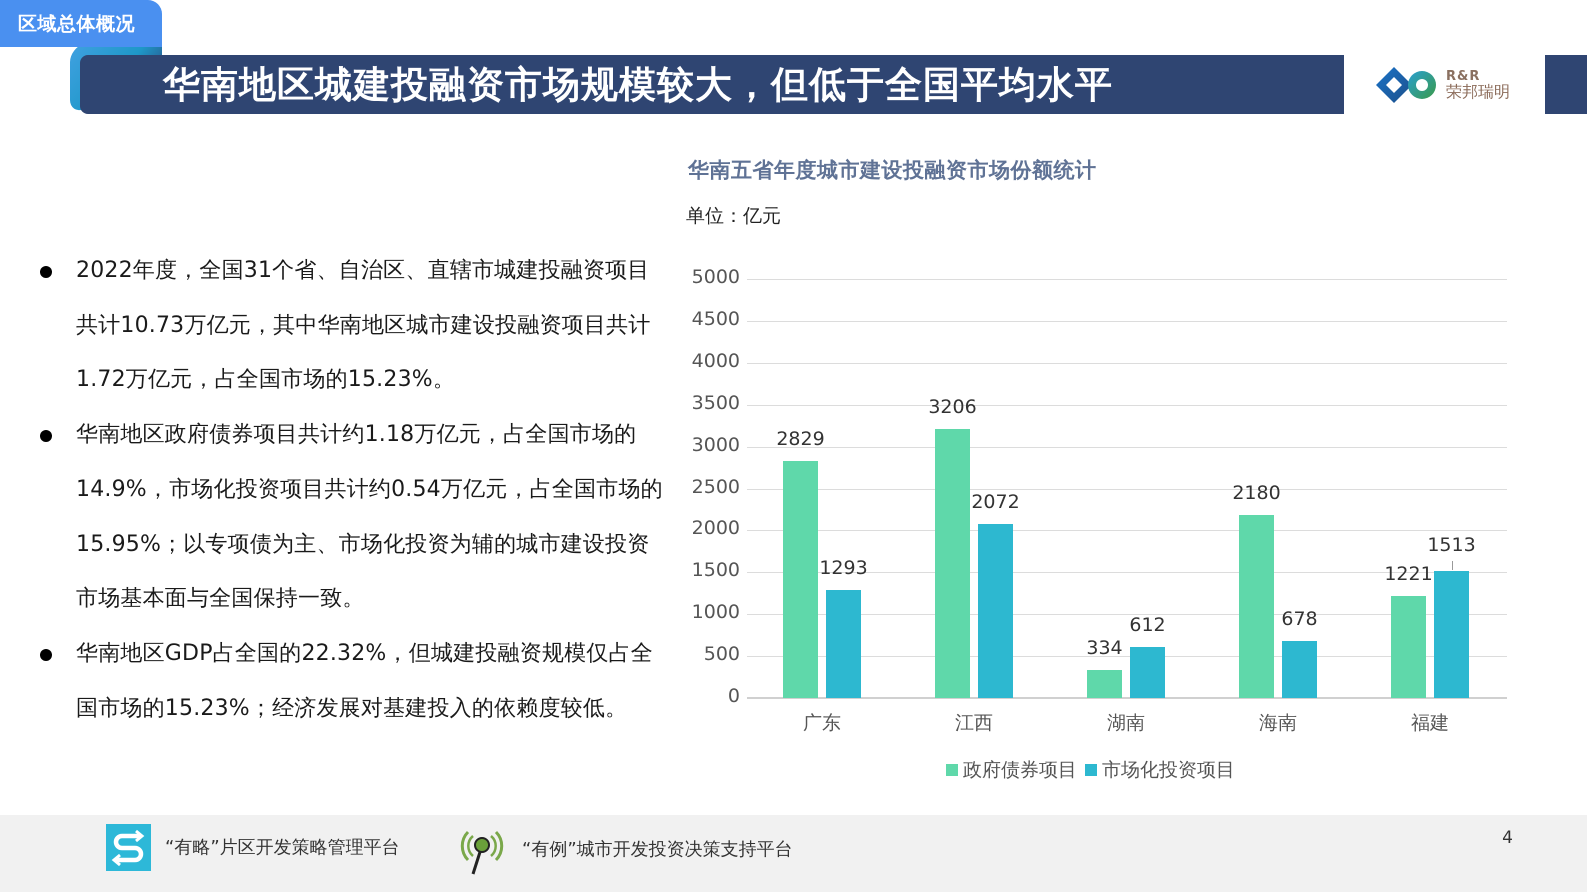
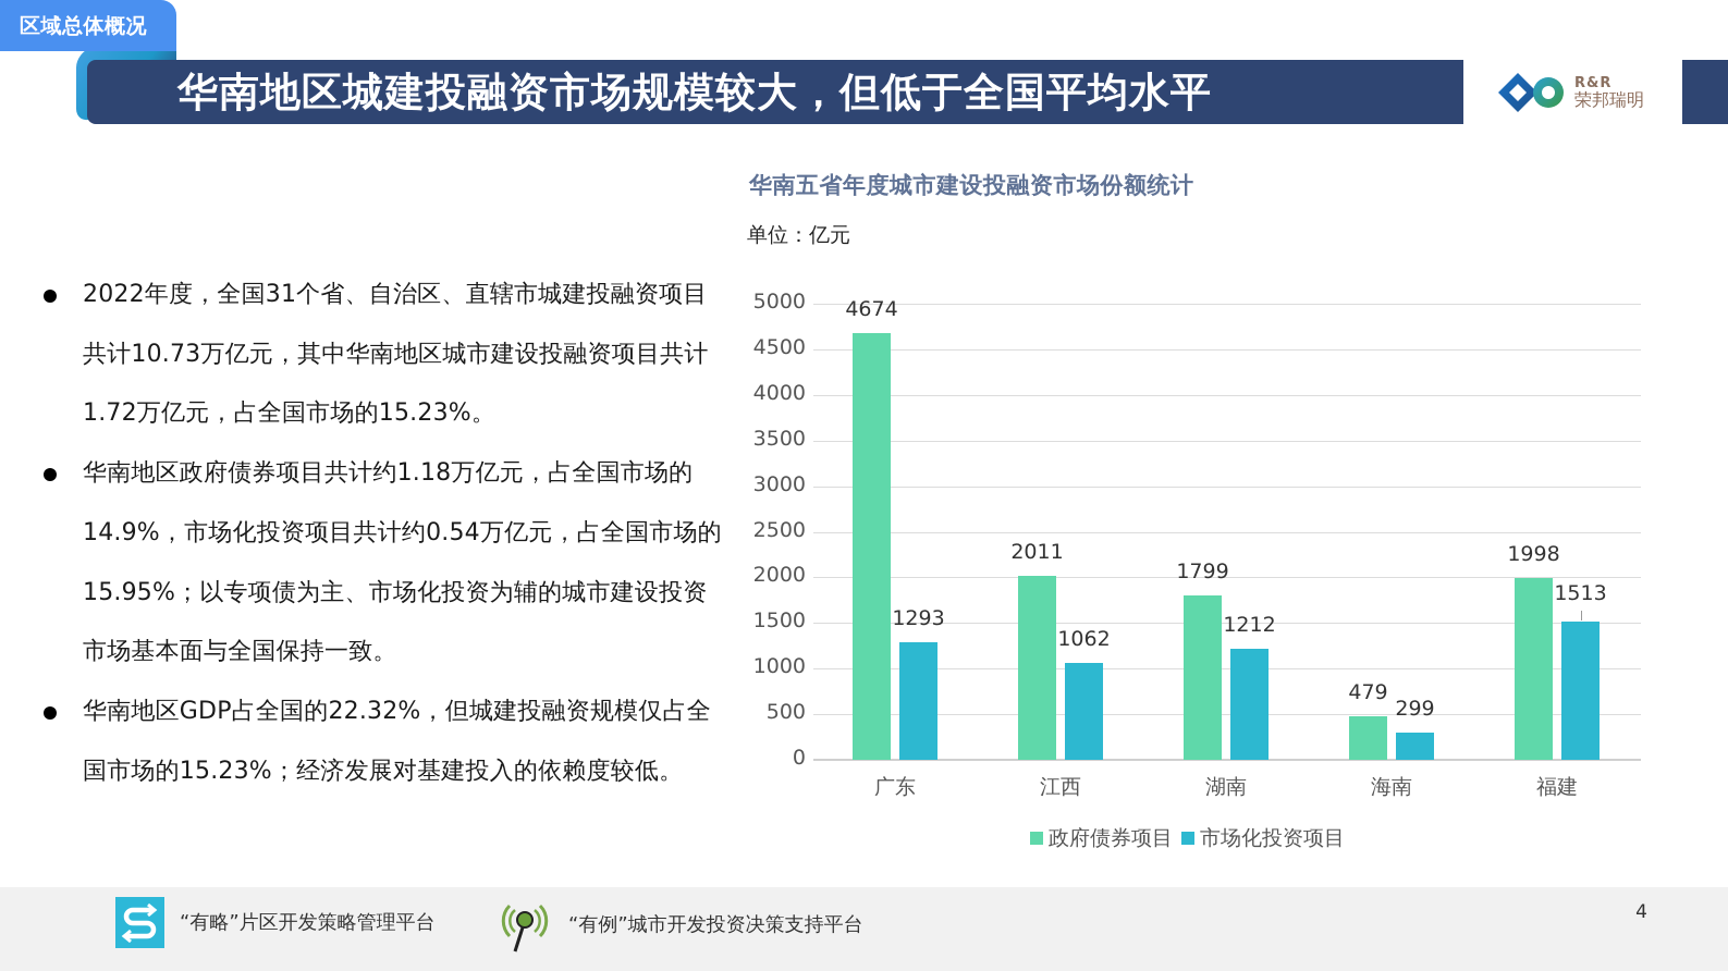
政府债券项目/广东: 2829 -> 4674
政府债券项目/江西: 3206 -> 2011
市场化投资项目/江西: 2072 -> 1062
政府债券项目/湖南: 334 -> 1799
市场化投资项目/湖南: 612 -> 1212
政府债券项目/海南: 2180 -> 479
市场化投资项目/海南: 678 -> 299
政府债券项目/福建: 1221 -> 1998
